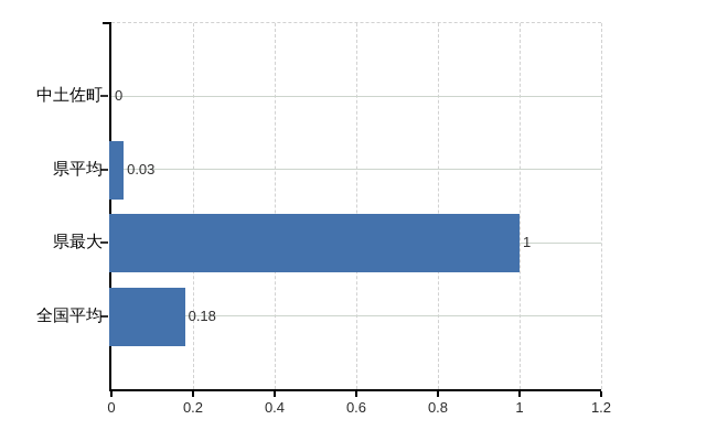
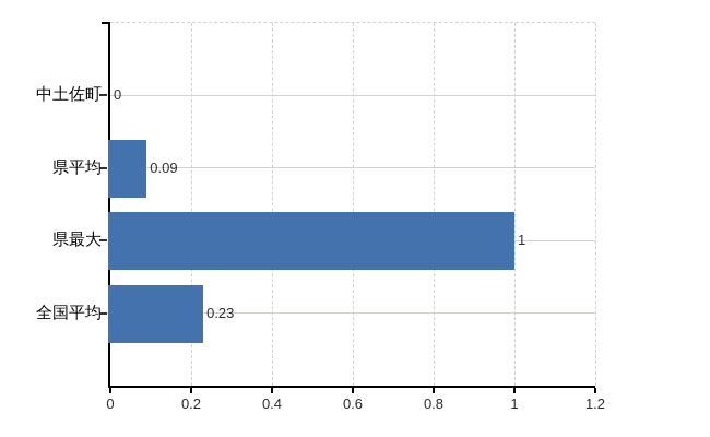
県平均: 0.03 -> 0.09
全国平均: 0.18 -> 0.23
